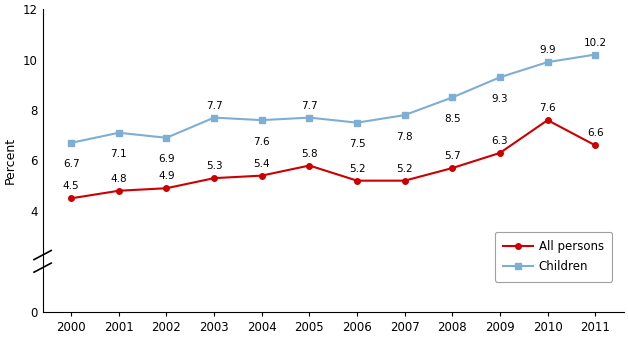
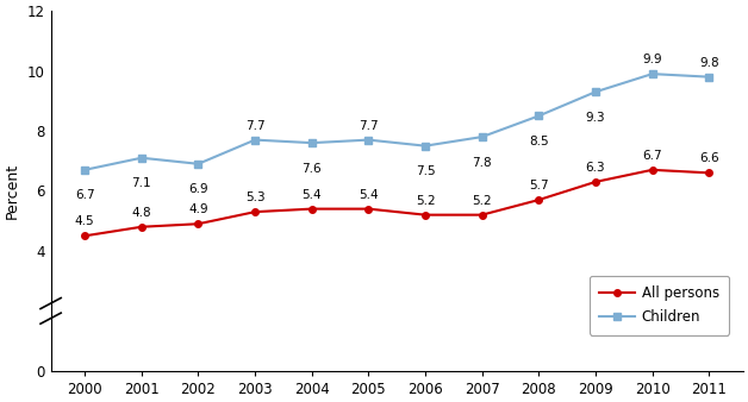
All persons/2005: 5.8 -> 5.4
All persons/2010: 7.6 -> 6.7
Children/2011: 10.2 -> 9.8
